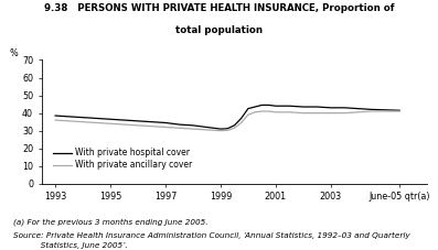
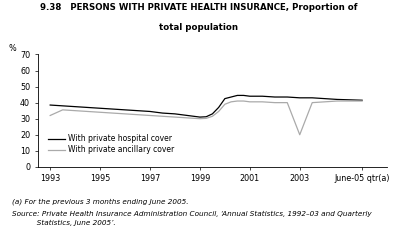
With private ancillary cover/1993: 36 -> 32
With private ancillary cover/2003: 40 -> 20
